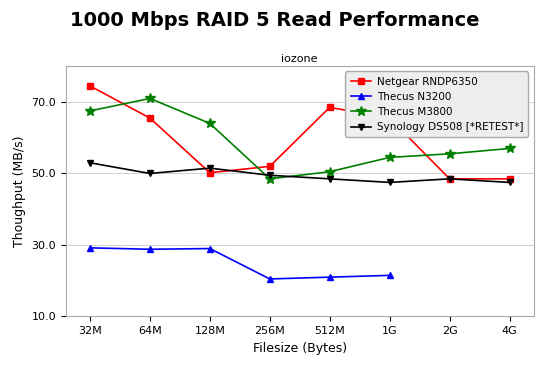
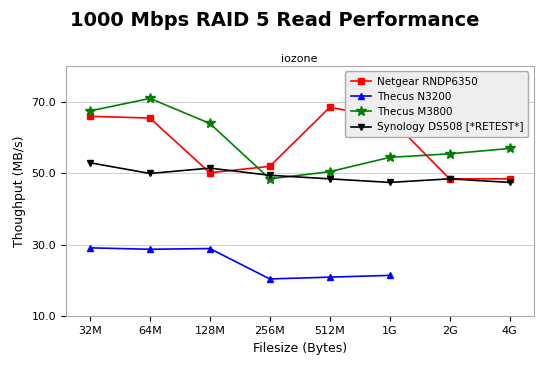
Netgear RNDP6350/32M: 74.5 -> 66.0
